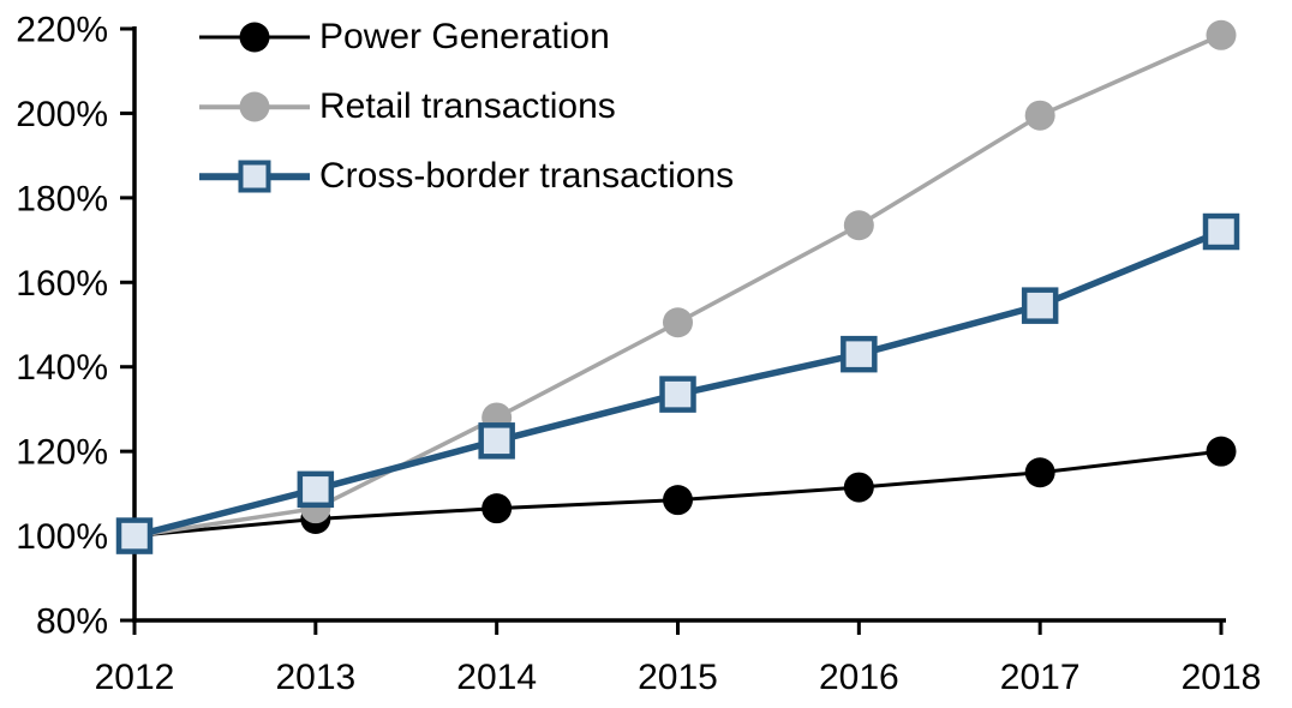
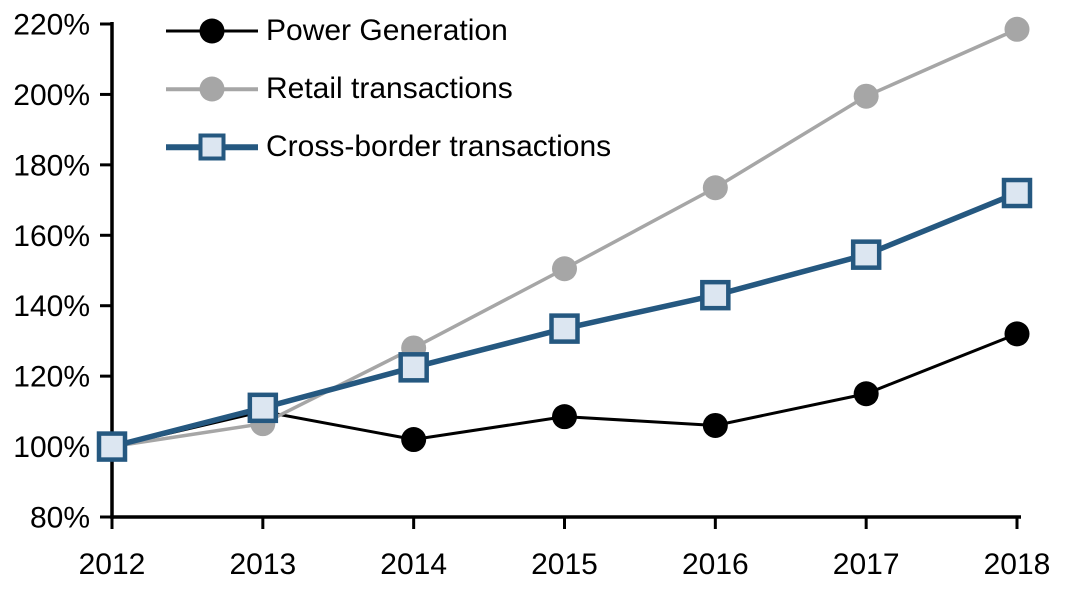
Power Generation/2013: 104% -> 110%
Power Generation/2014: 106% -> 102%
Power Generation/2016: 112% -> 106%
Power Generation/2018: 120% -> 132%
